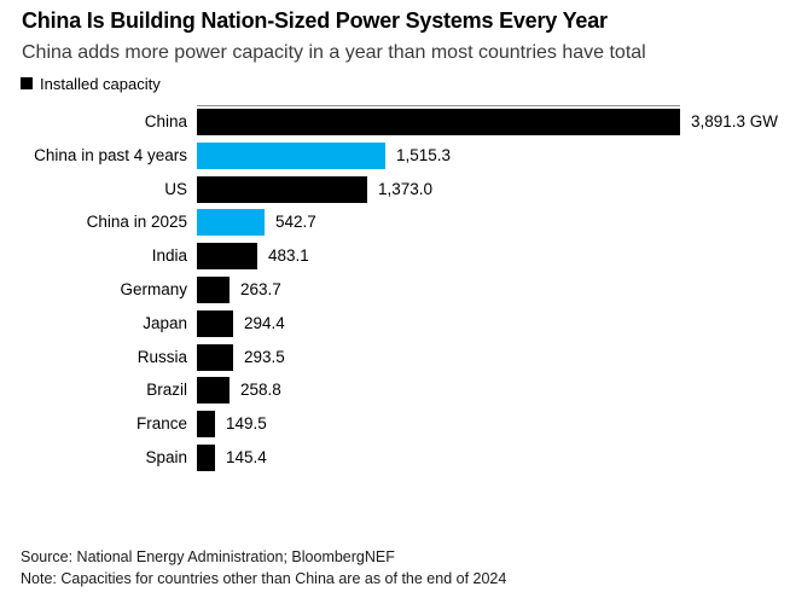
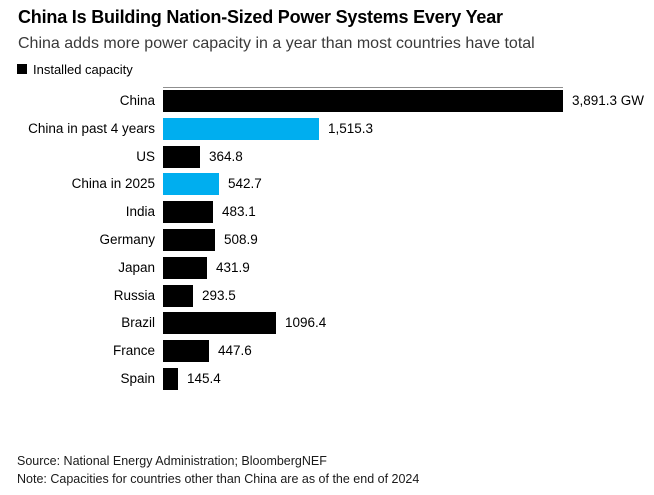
US: 1,373.0 -> 364.8
Germany: 263.7 -> 508.9
Japan: 294.4 -> 431.9
Brazil: 258.8 -> 1096.4
France: 149.5 -> 447.6
